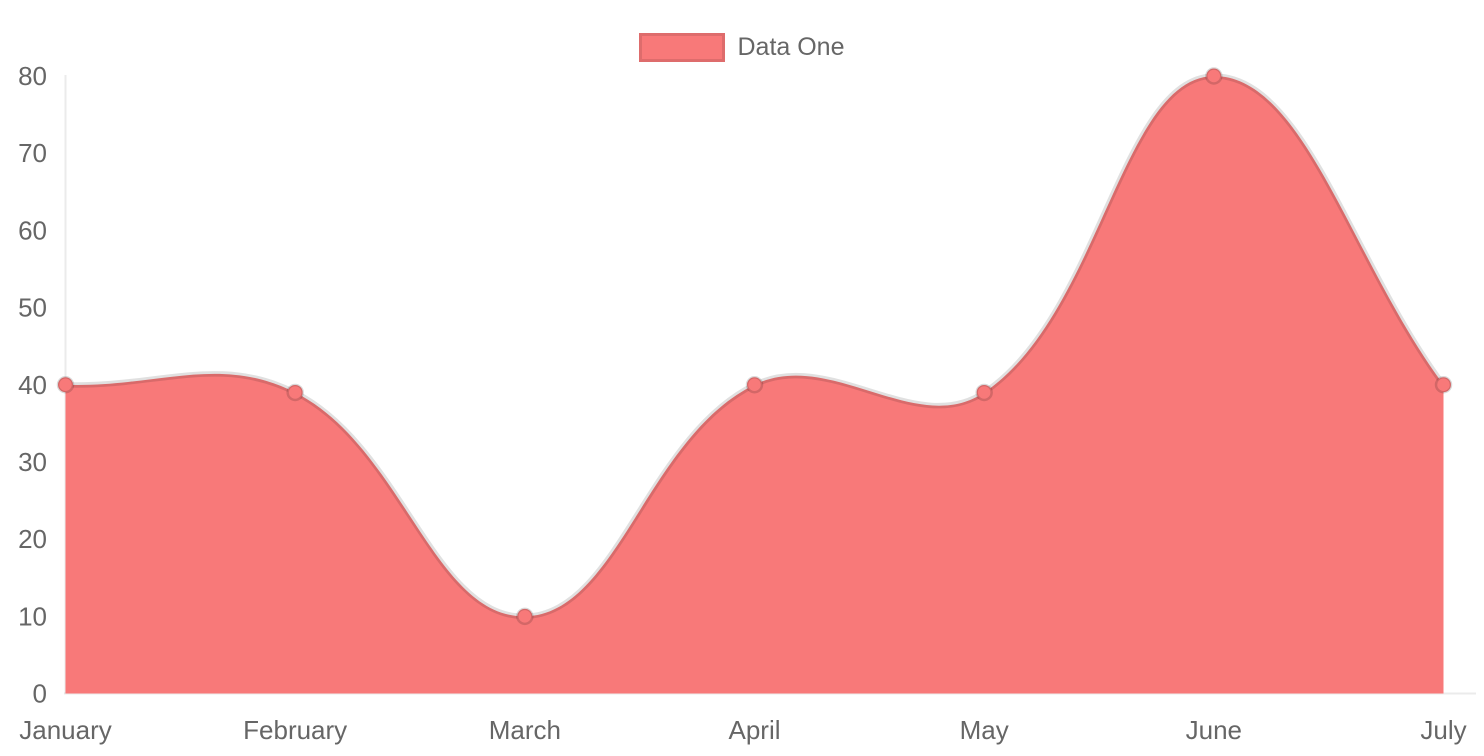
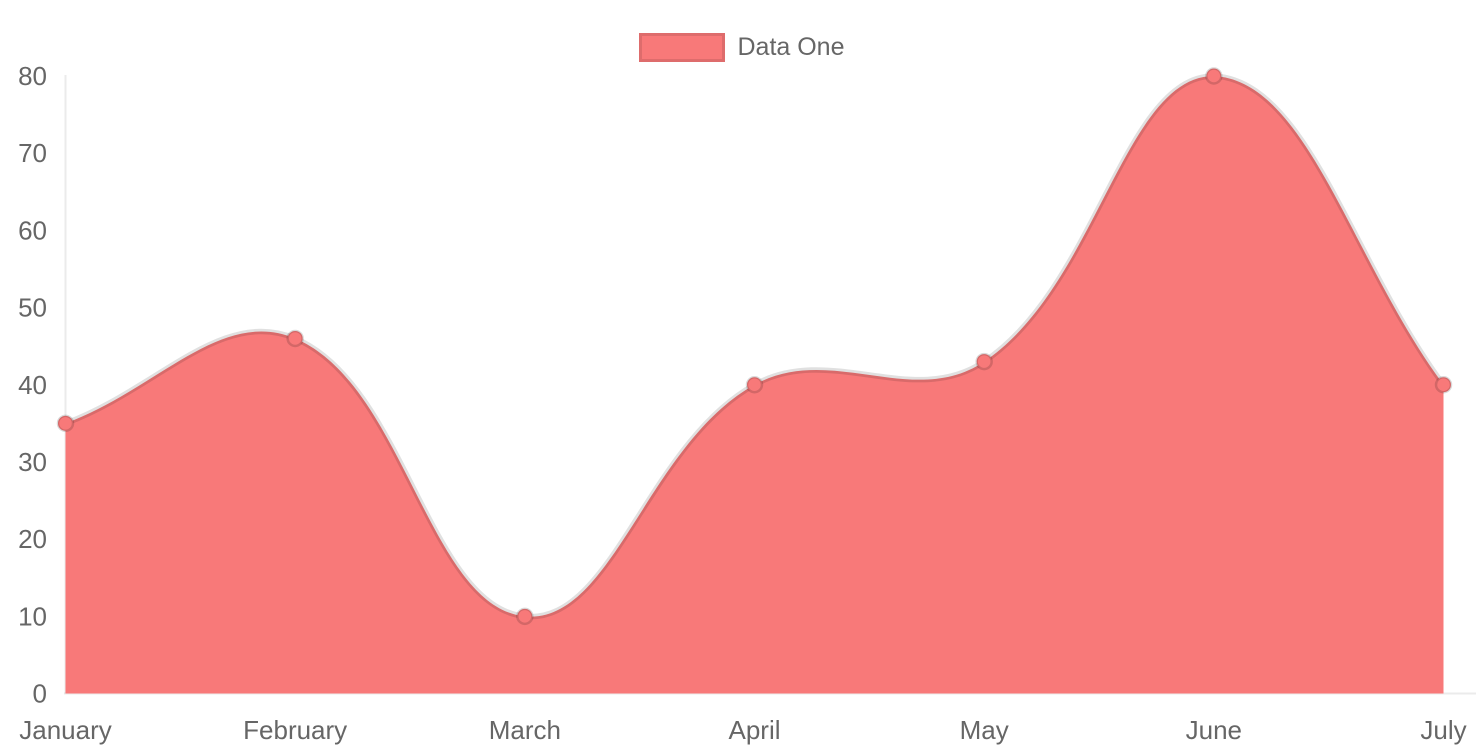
January: 40 -> 35
February: 39 -> 46
May: 39 -> 43
